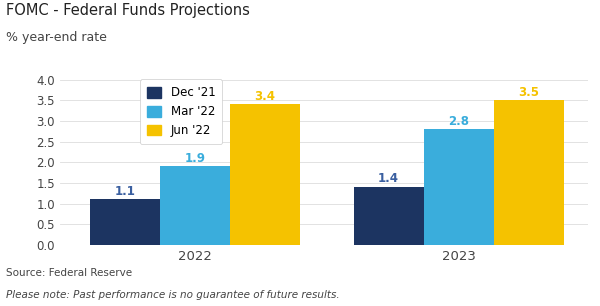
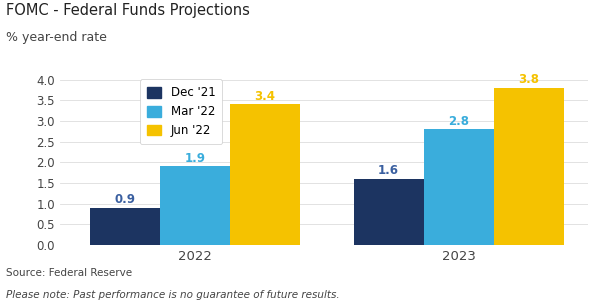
Dec '21/2022: 1.1 -> 0.9
Dec '21/2023: 1.4 -> 1.6
Jun '22/2023: 3.5 -> 3.8
